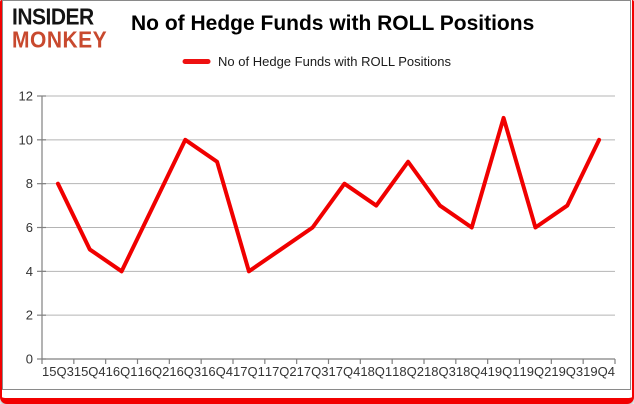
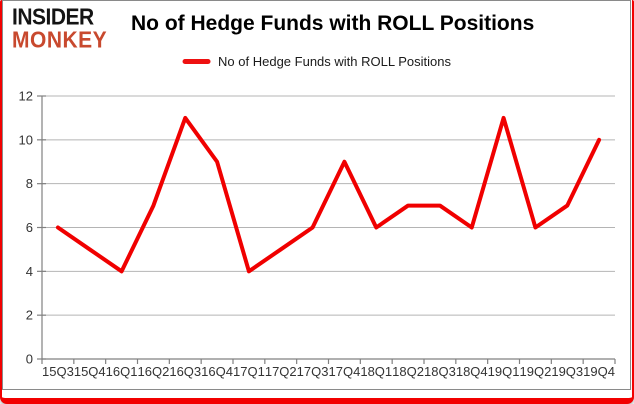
15Q3: 8 -> 6
16Q3: 10 -> 11
17Q4: 8 -> 9
18Q1: 7 -> 6
18Q2: 9 -> 7
